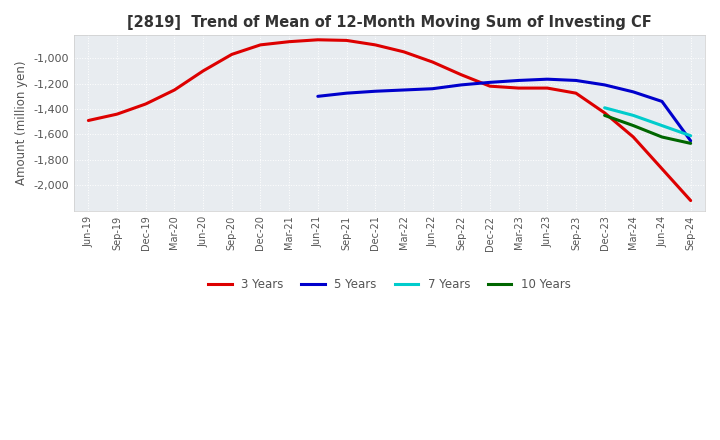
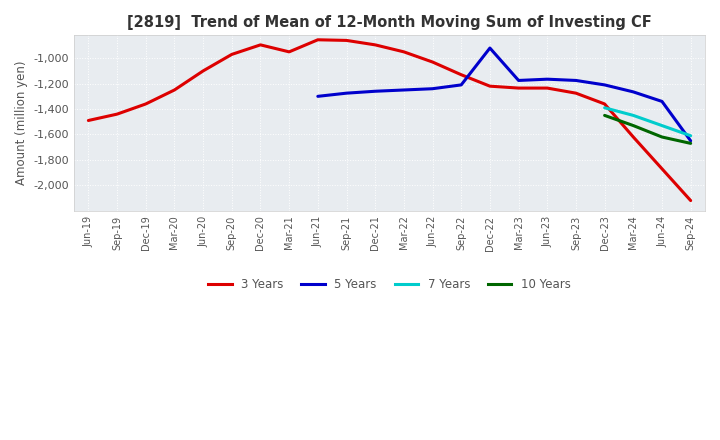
3 Years/Mar-21: -870 -> -950
5 Years/Dec-22: -1,190 -> -920
3 Years/Dec-23: -1,430 -> -1,360
